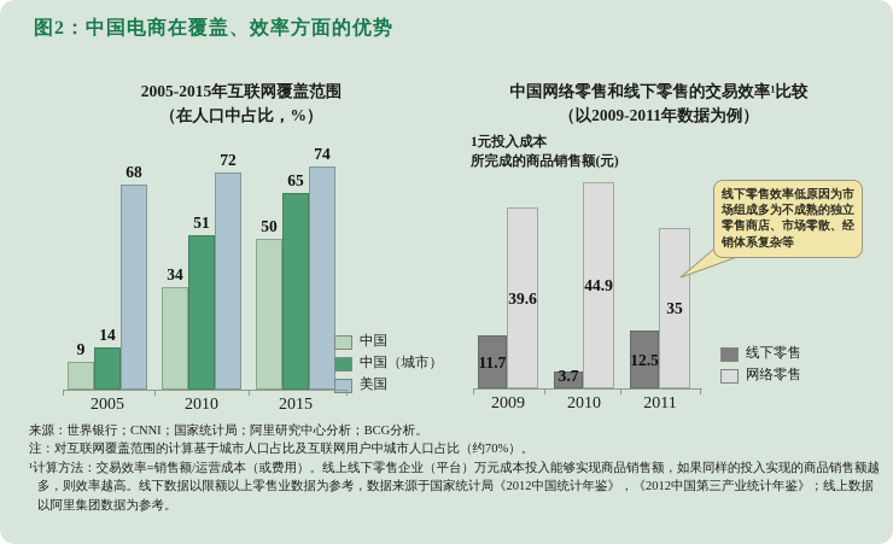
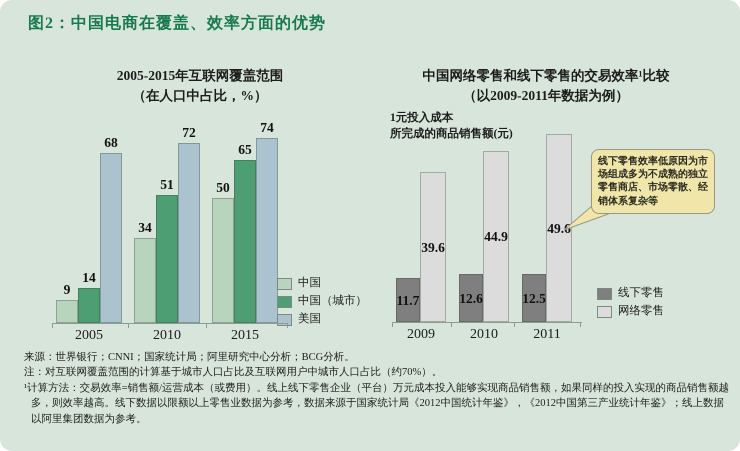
中国网络零售和线下零售的交易效率¹比较/线下零售/2010: 3.7 -> 12.6
中国网络零售和线下零售的交易效率¹比较/网络零售/2011: 35 -> 49.6
